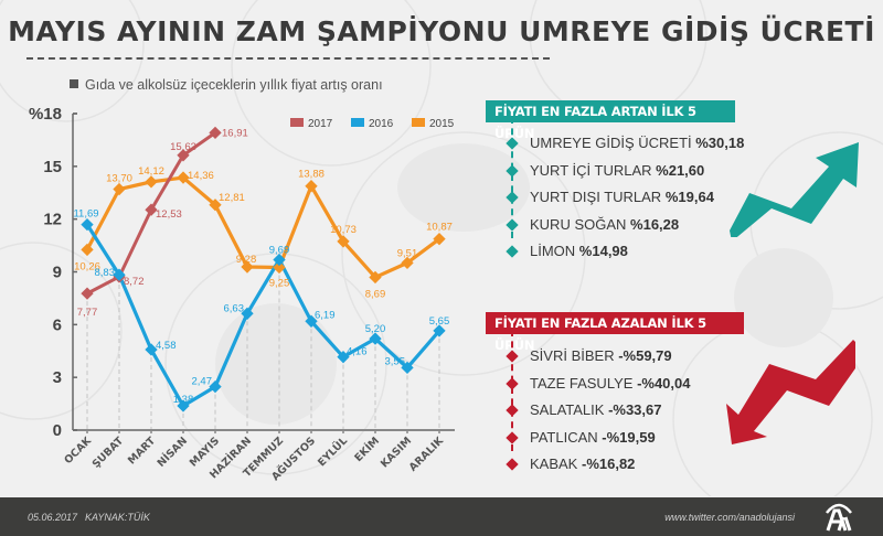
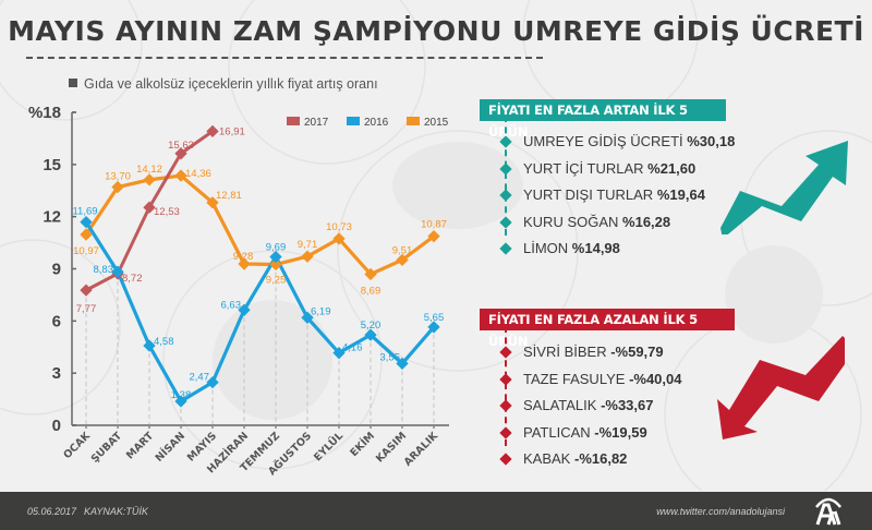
2015/OCAK: 10,26 -> 10,97
2015/AĞUSTOS: 13,88 -> 9,71
